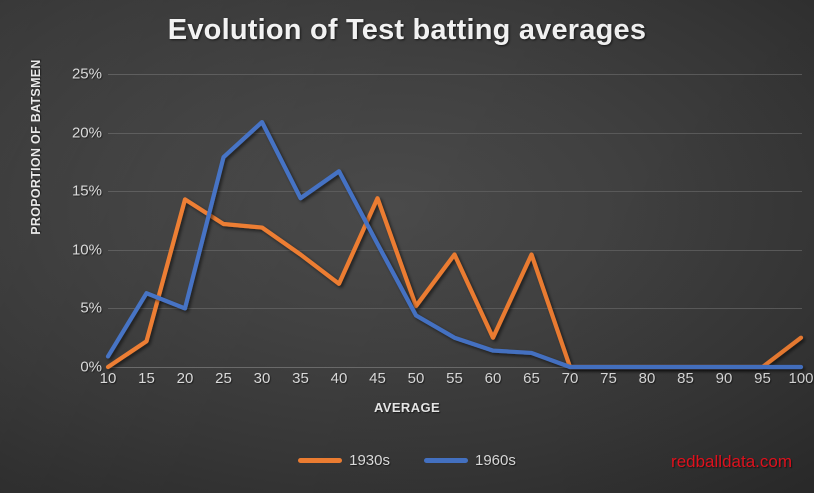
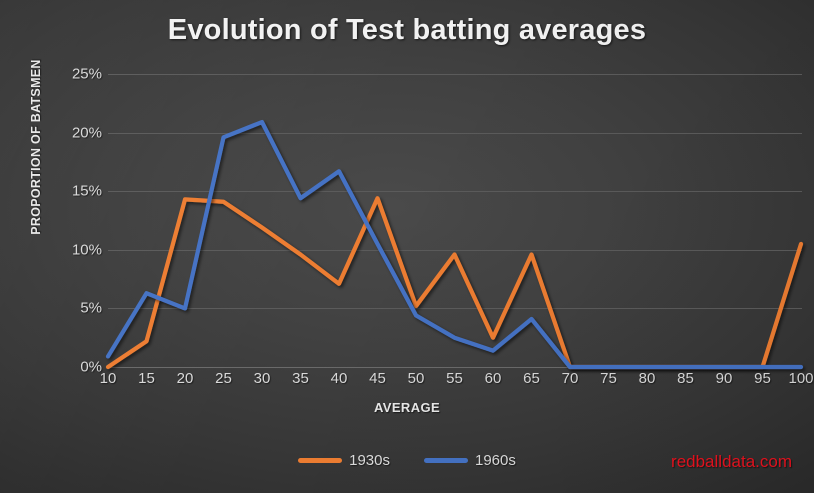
1930s/25: 12.2% -> 14.1%
1960s/25: 17.9% -> 19.6%
1960s/65: 1.2% -> 4.1%
1930s/100: 2.5% -> 10.5%
